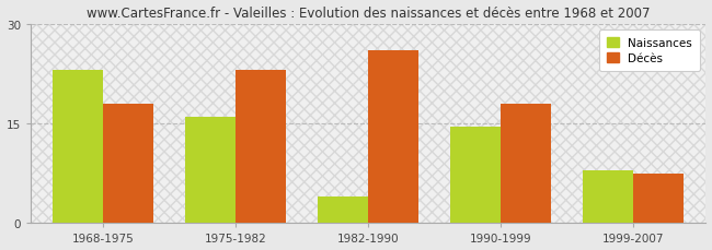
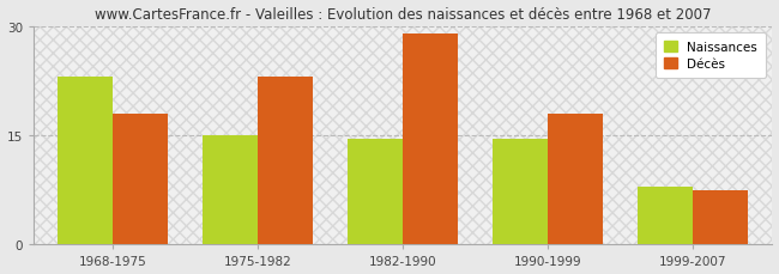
Naissances/1975-1982: 16.0 -> 15.0
Naissances/1982-1990: 4.0 -> 14.5
Décès/1982-1990: 26.0 -> 29.0
